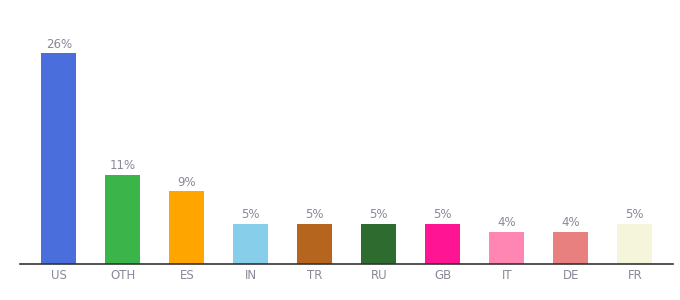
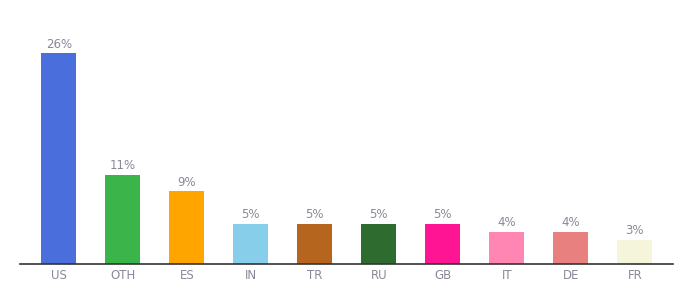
FR: 5% -> 3%
